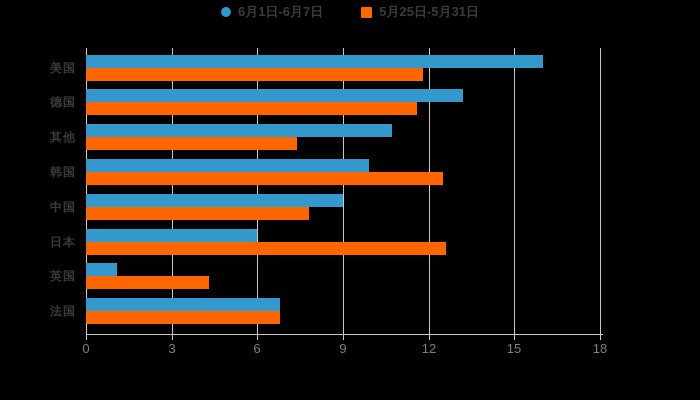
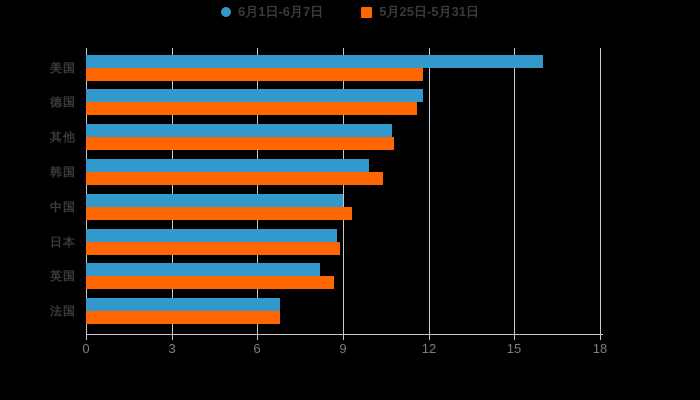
6月1日-6月7日/德国: 13.2 -> 11.8
5月25日-5月31日/其他: 7.4 -> 10.8
5月25日-5月31日/韩国: 12.5 -> 10.4
5月25日-5月31日/中国: 7.8 -> 9.3
6月1日-6月7日/日本: 6.0 -> 8.8
5月25日-5月31日/日本: 12.6 -> 8.9
6月1日-6月7日/英国: 1.1 -> 8.2
5月25日-5月31日/英国: 4.3 -> 8.7
